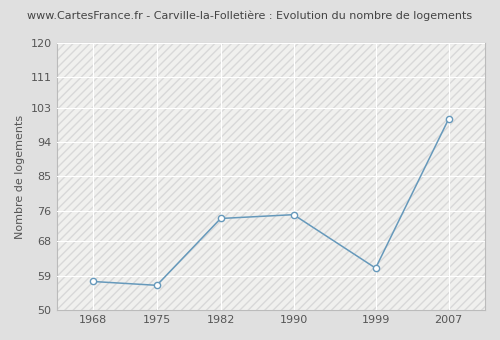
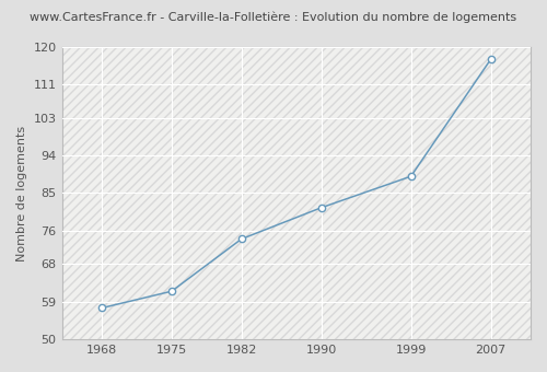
1975: 56.5 -> 61.5
1990: 75.0 -> 81.5
1999: 61.0 -> 89.0
2007: 100.0 -> 117.0
